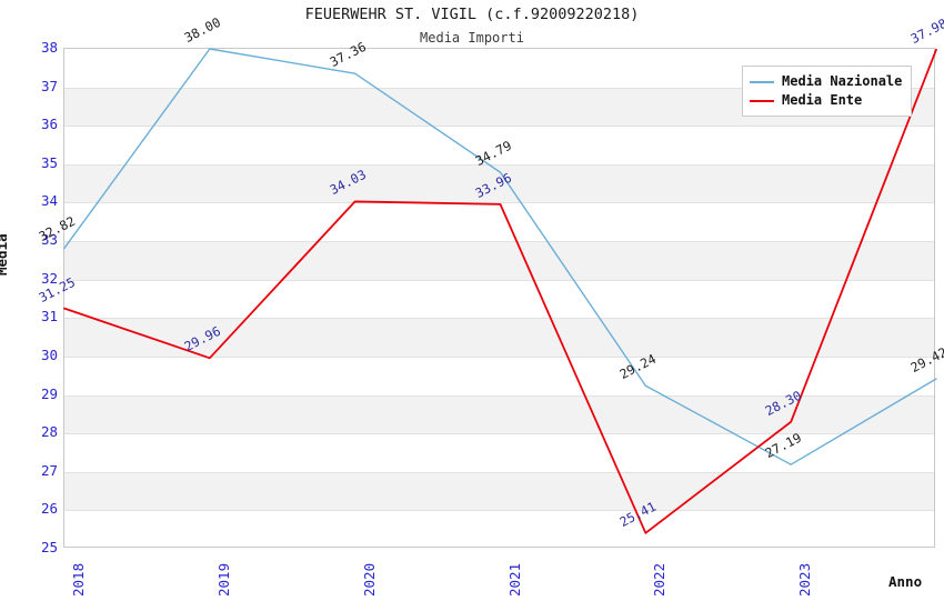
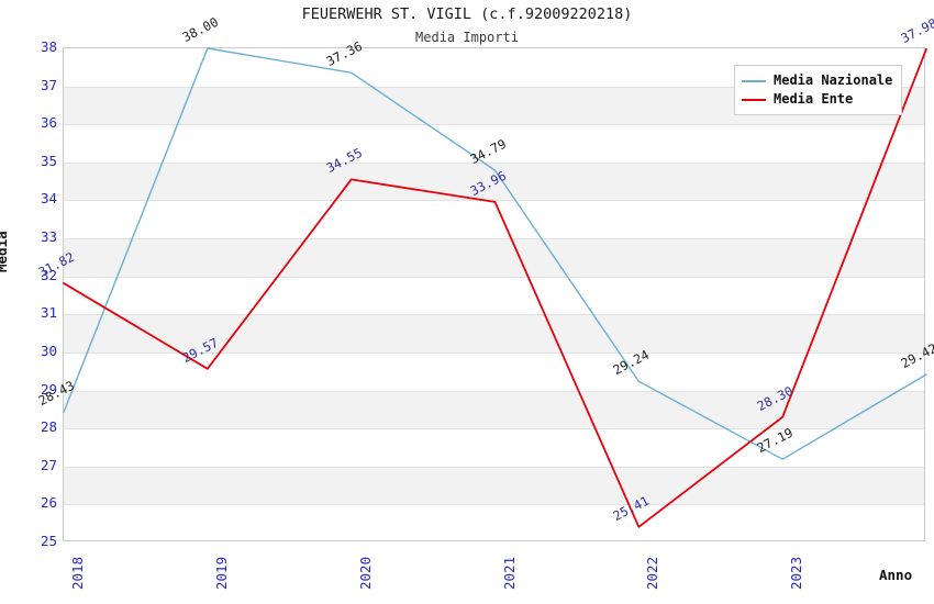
Media Nazionale/2018: 32.82 -> 28.43
Media Ente/2018: 31.25 -> 31.82
Media Ente/2019: 29.96 -> 29.57
Media Ente/2020: 34.03 -> 34.55
